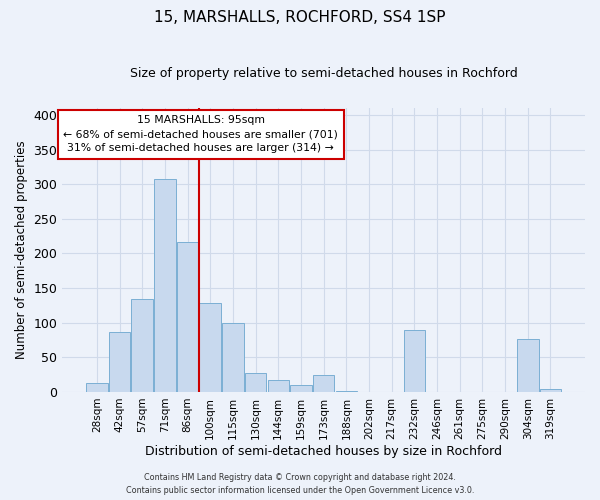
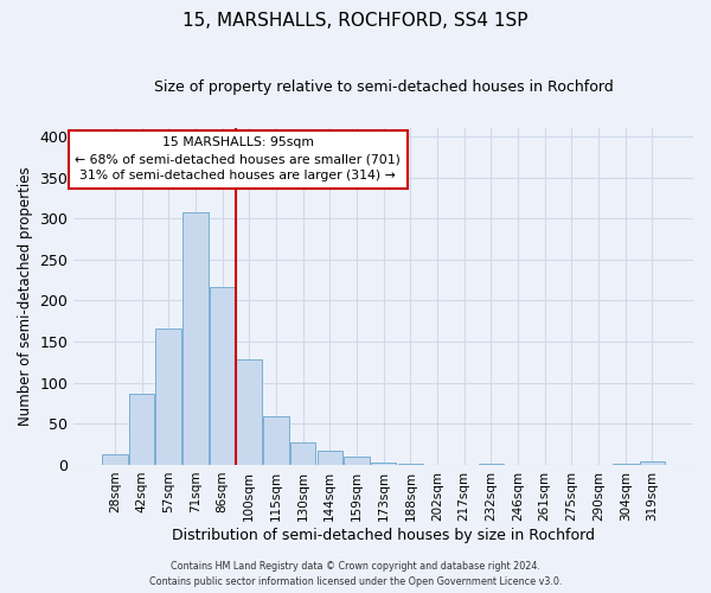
57sqm: 134 -> 166
115sqm: 100 -> 59
173sqm: 24 -> 3
232sqm: 90 -> 2
304sqm: 76 -> 1
